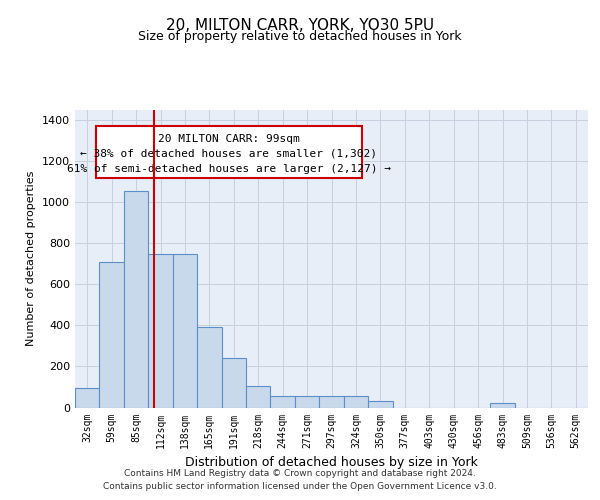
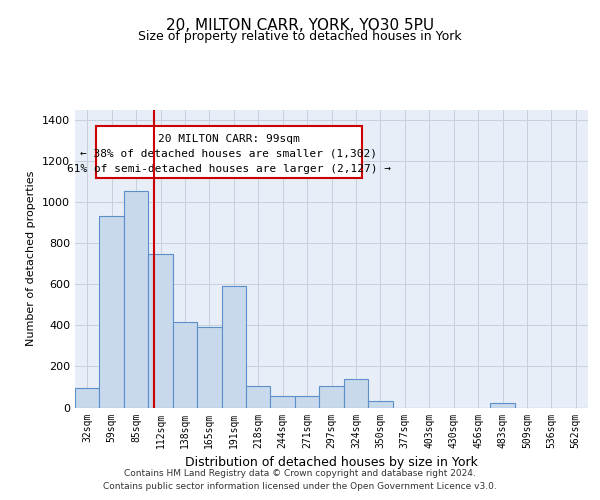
59sqm: 710 -> 935
138sqm: 750 -> 415
191sqm: 240 -> 590
297sqm: 55 -> 105
324sqm: 55 -> 140
